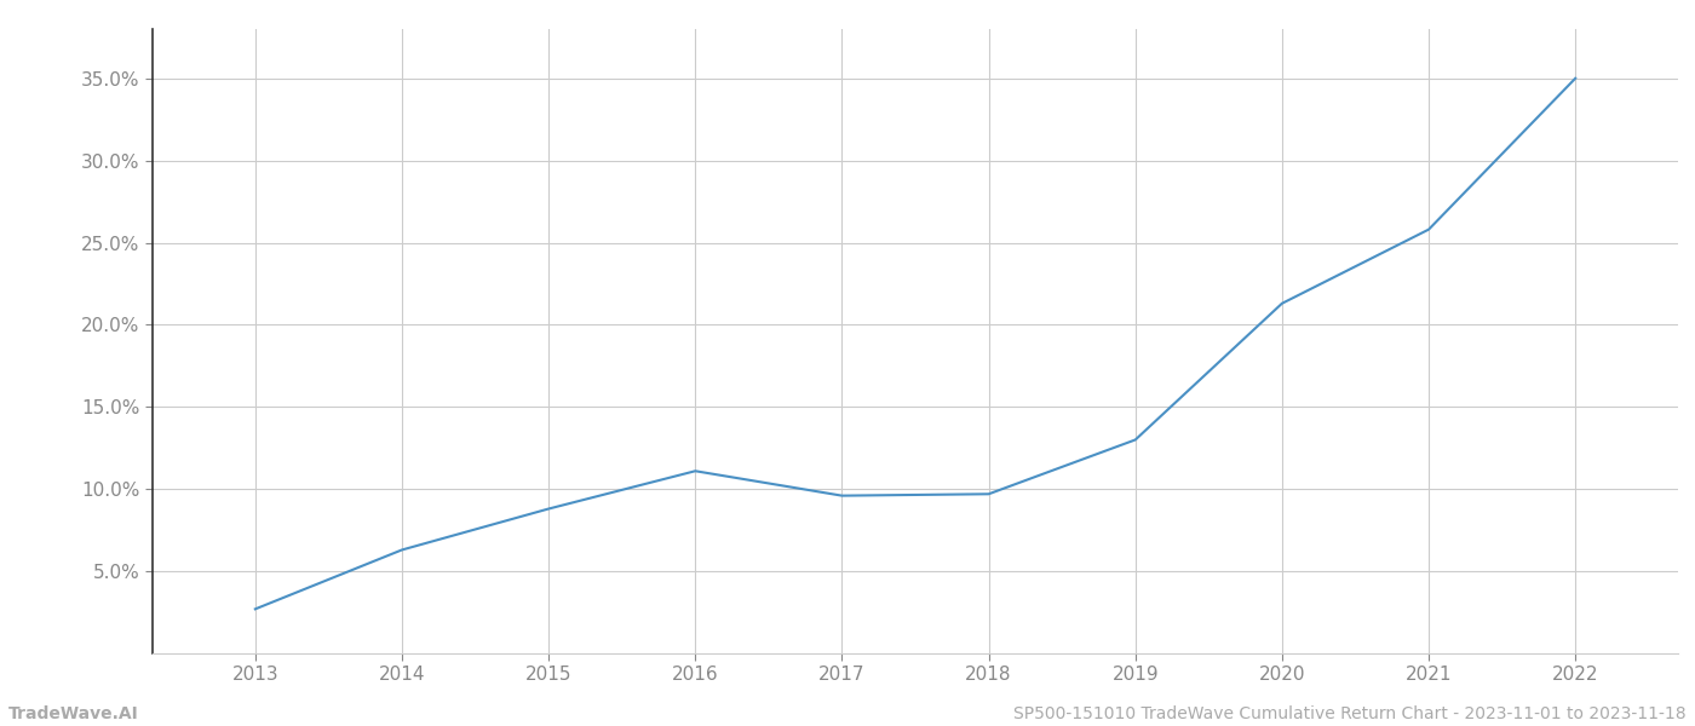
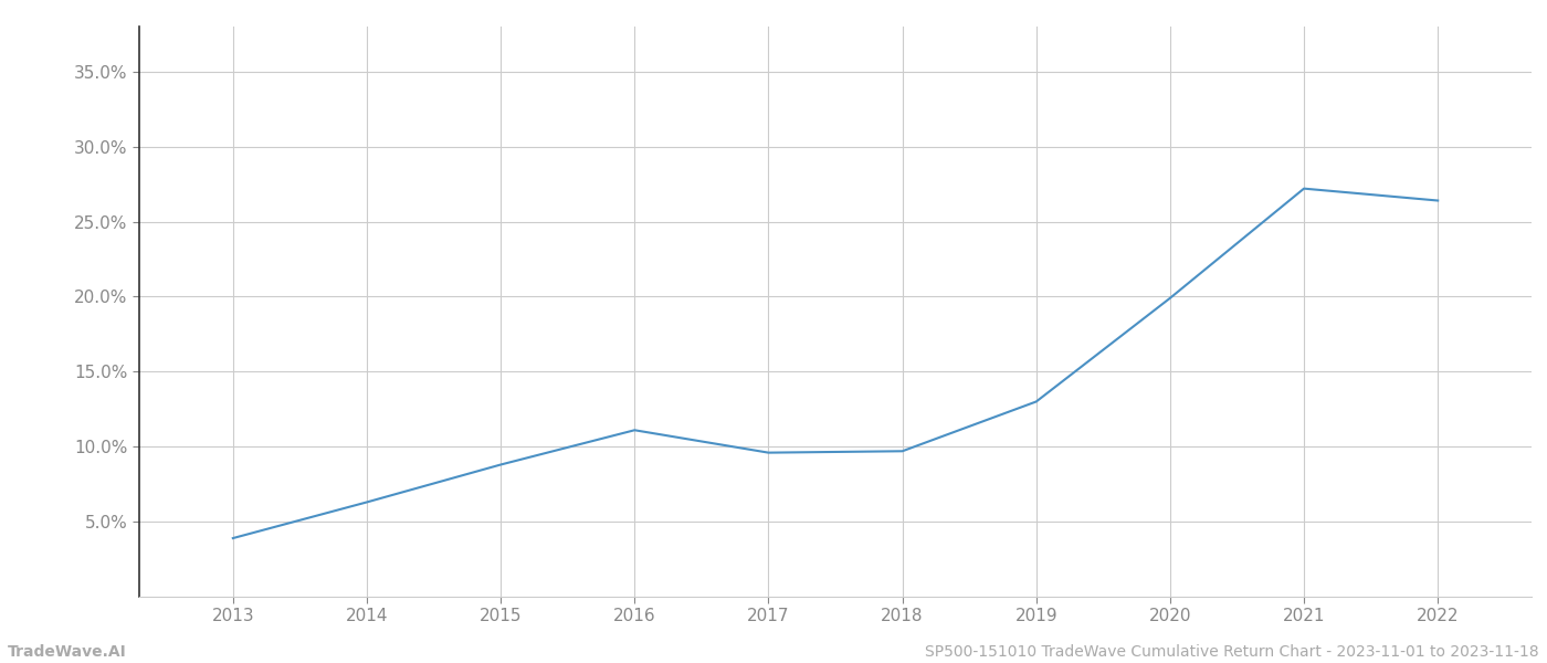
2013: 2.7% -> 3.9%
2020: 21.3% -> 19.9%
2021: 25.8% -> 27.2%
2022: 35.0% -> 26.4%
